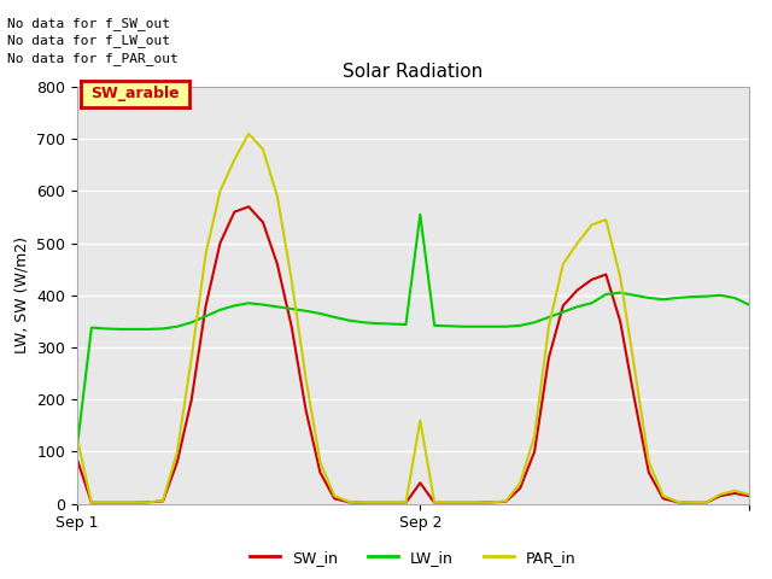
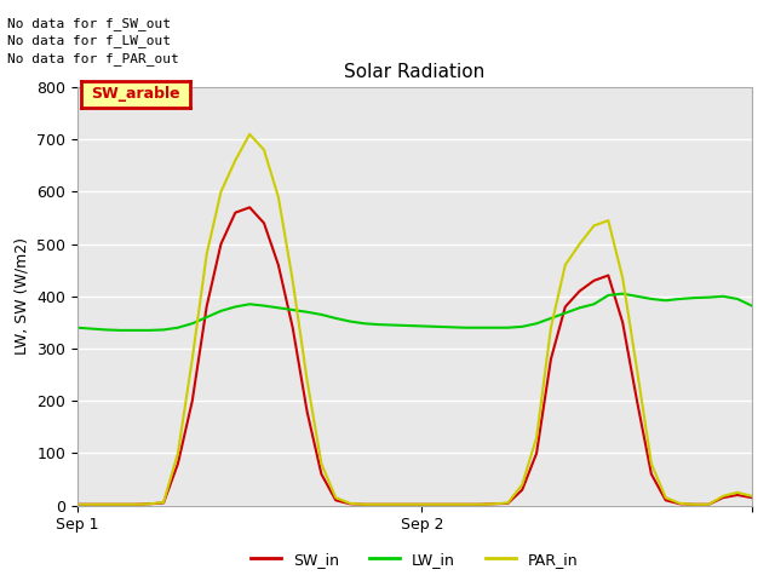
SW_in/Sep 1: 85 -> 2
LW_in/Sep 1: 110 -> 340
PAR_in/Sep 1: 125 -> 2
SW_in/Sep 2: 40 -> 2
LW_in/Sep 2: 555 -> 343
PAR_in/Sep 2: 160 -> 2
